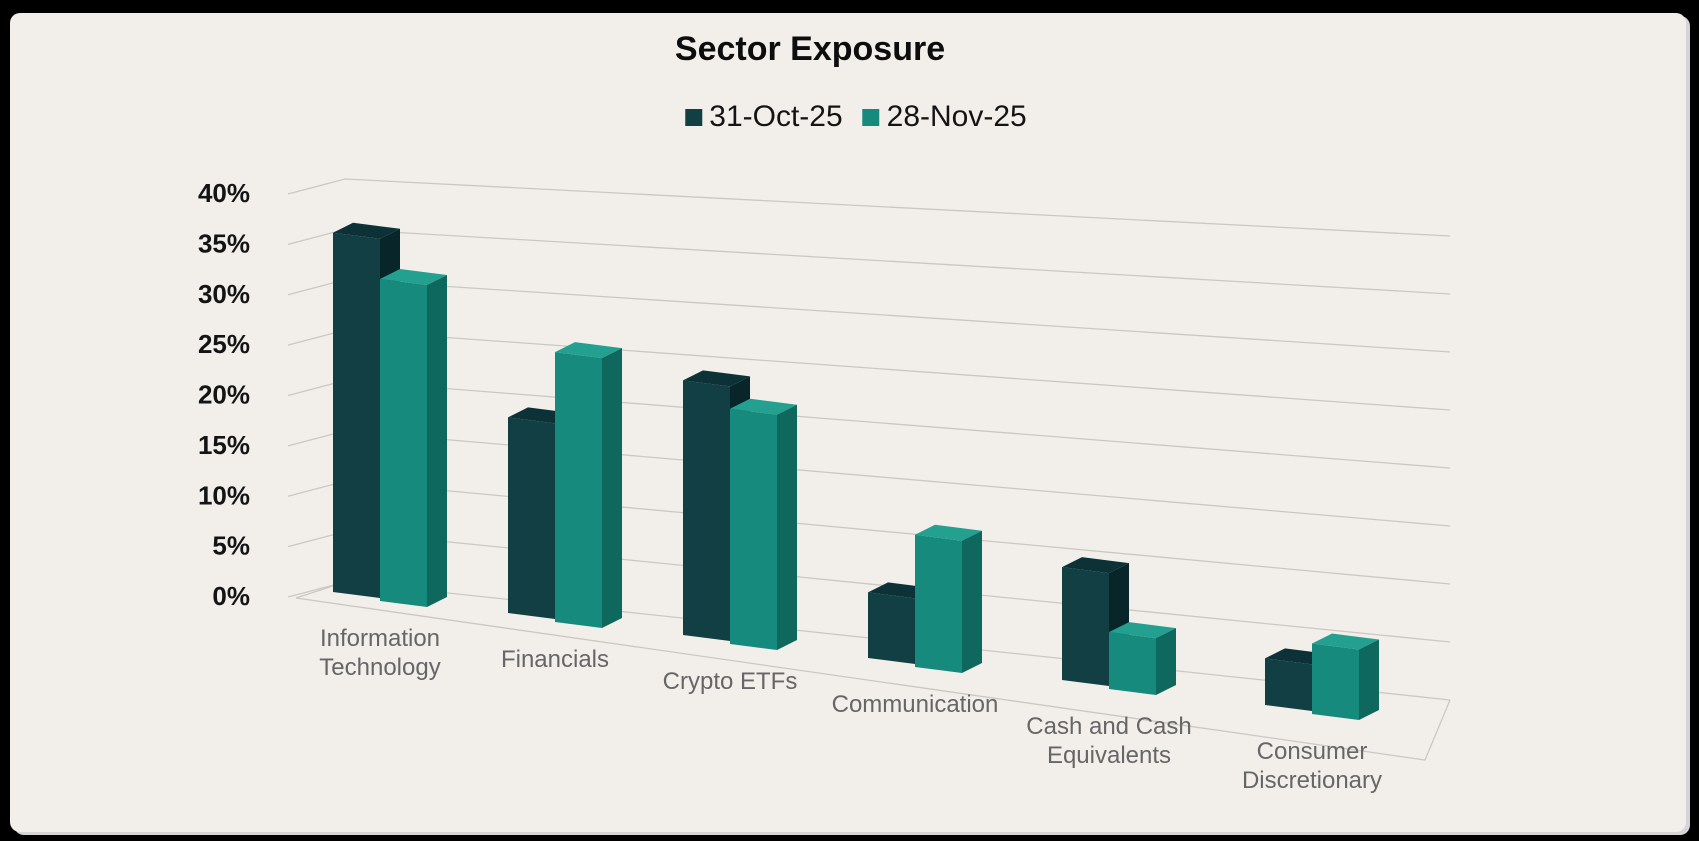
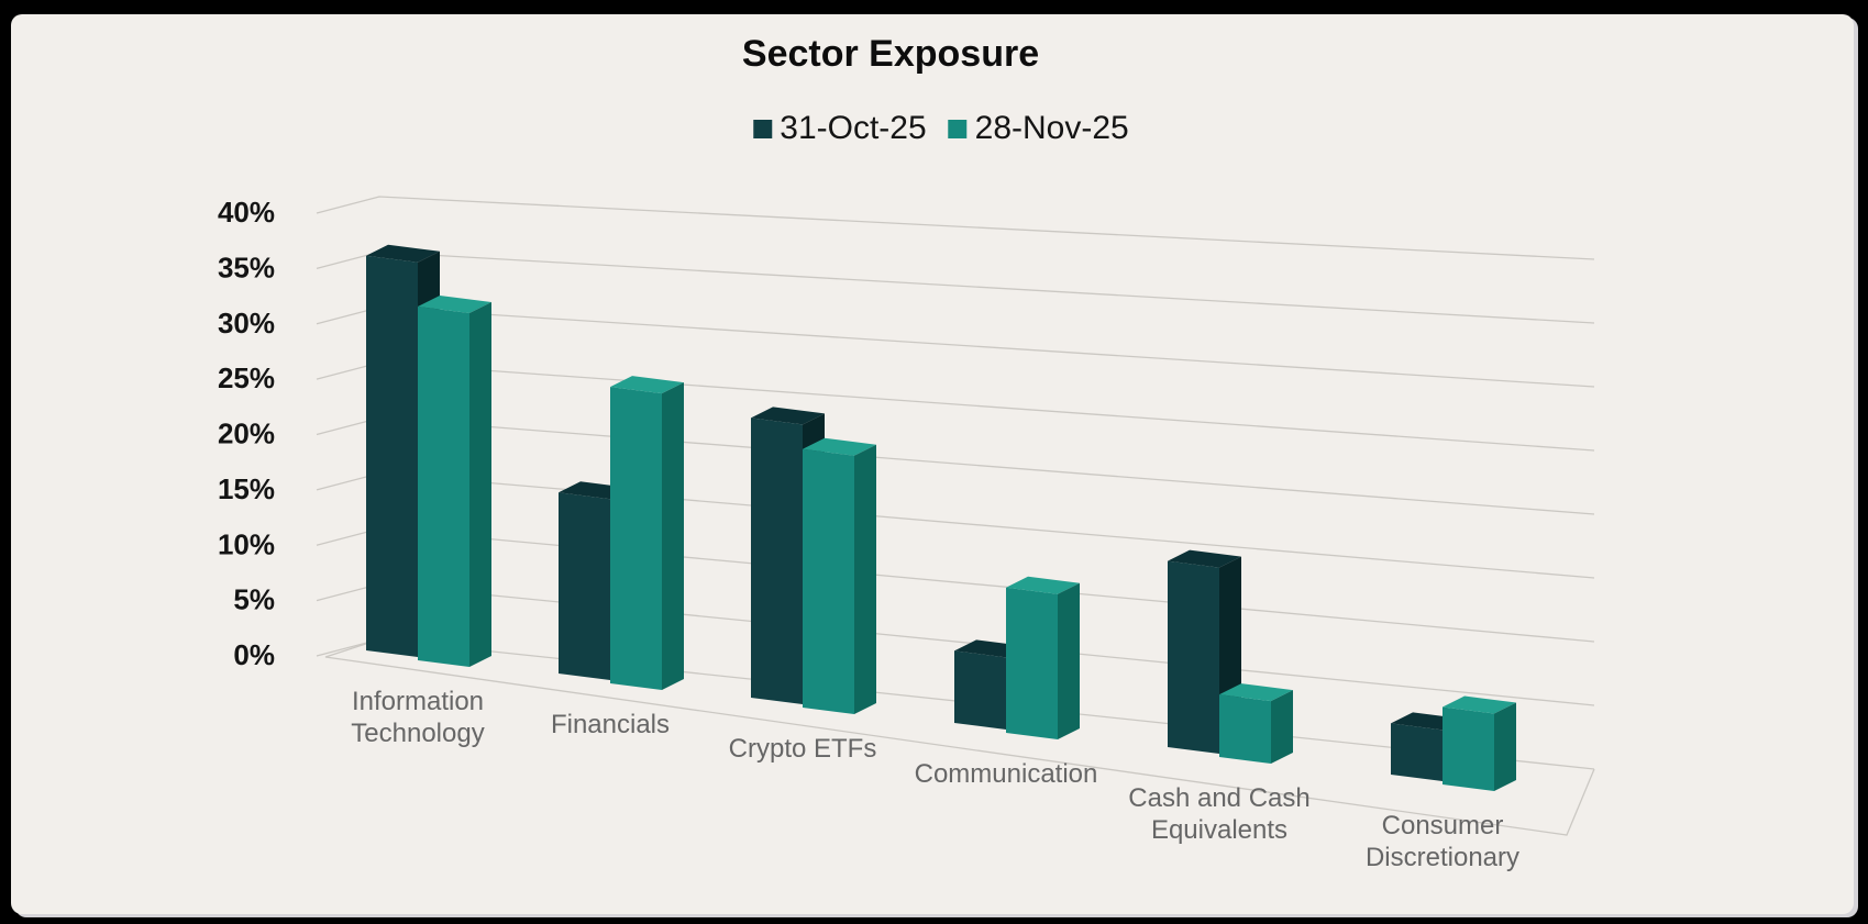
31-Oct-25/Financials: 19% -> 16%
31-Oct-25/Cash and Cash Equivalents: 10% -> 15%
